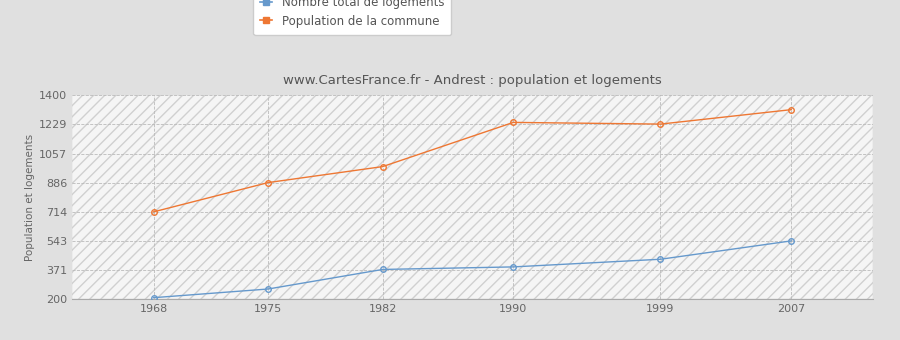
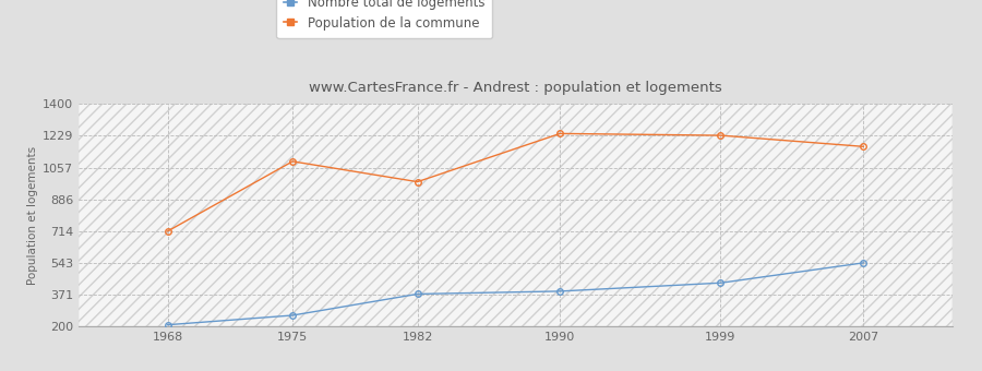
Population de la commune/1975: 890 -> 1090
Population de la commune/2007: 1320 -> 1170
